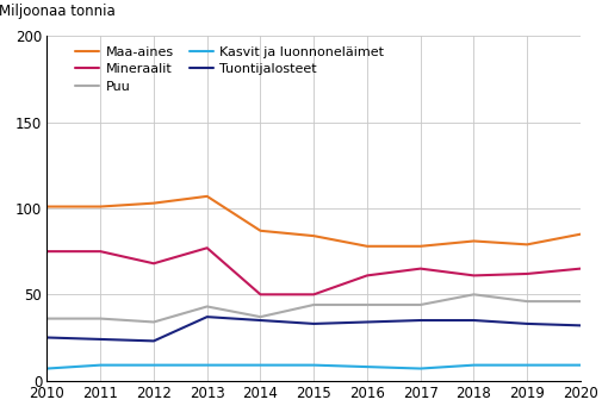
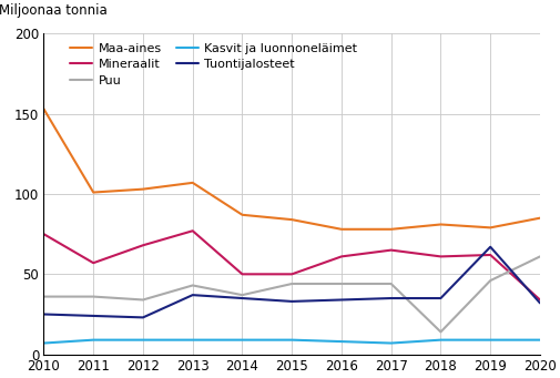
Maa-aines/2010: 101 -> 153
Mineraalit/2011: 75 -> 57
Puu/2018: 50 -> 14
Tuontijalosteet/2019: 33 -> 67
Mineraalit/2020: 65 -> 34
Puu/2020: 46 -> 61
